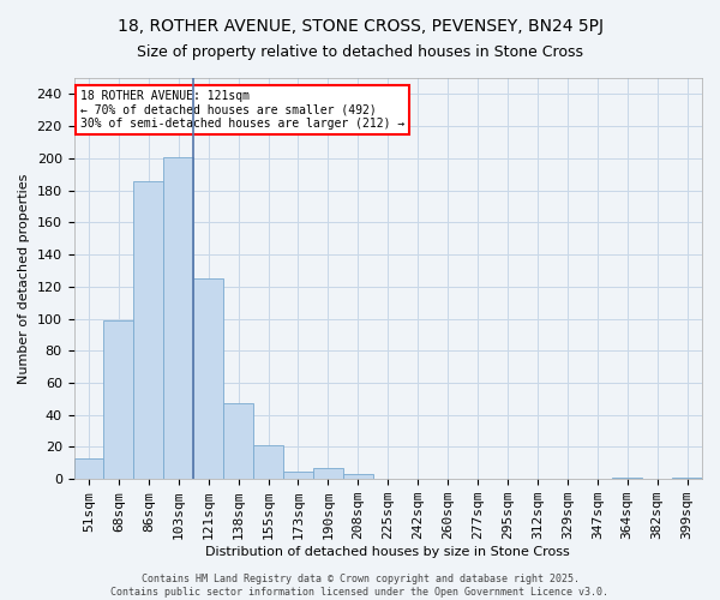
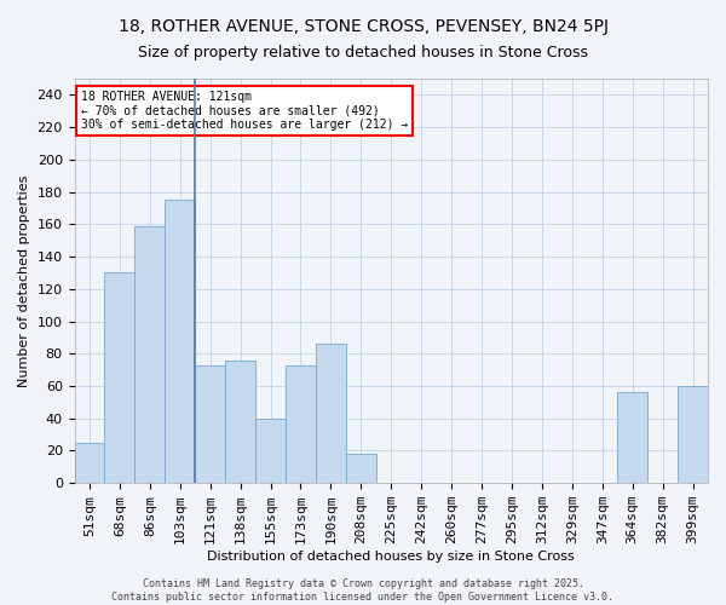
51sqm: 13 -> 25
68sqm: 99 -> 130
86sqm: 186 -> 159
103sqm: 201 -> 175
121sqm: 125 -> 73
138sqm: 47 -> 76
155sqm: 21 -> 40
173sqm: 5 -> 73
190sqm: 7 -> 86
208sqm: 3 -> 18
364sqm: 1 -> 56
399sqm: 1 -> 60
